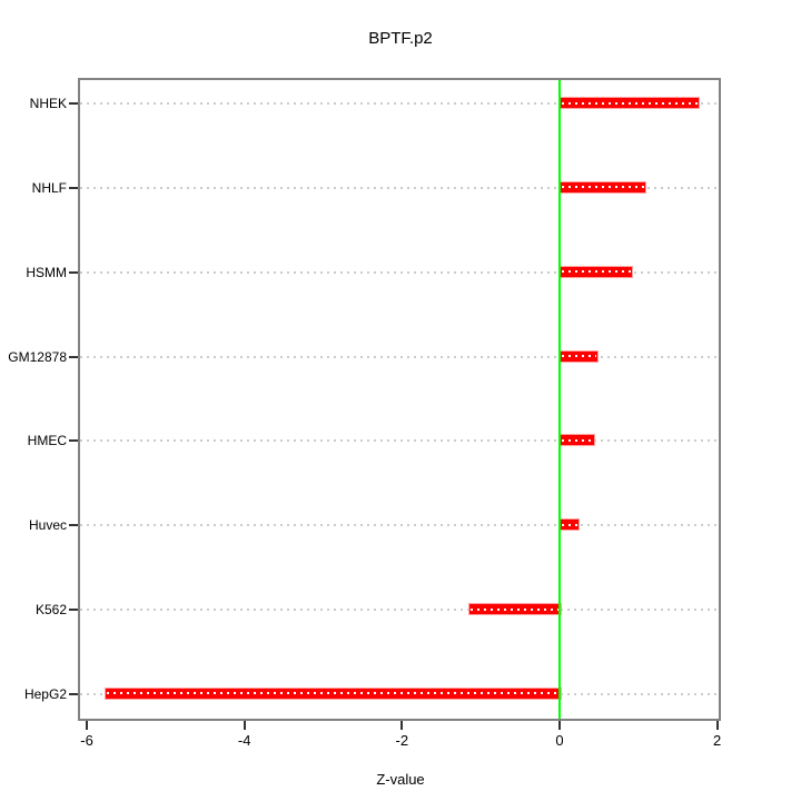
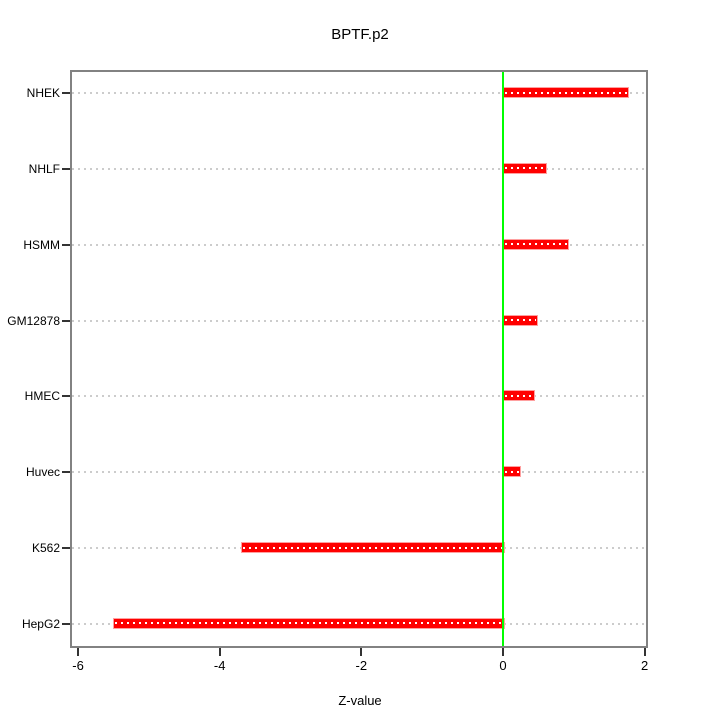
NHLF: 1.1 -> 0.6
K562: -1.2 -> -3.7
HepG2: -5.8 -> -5.5
